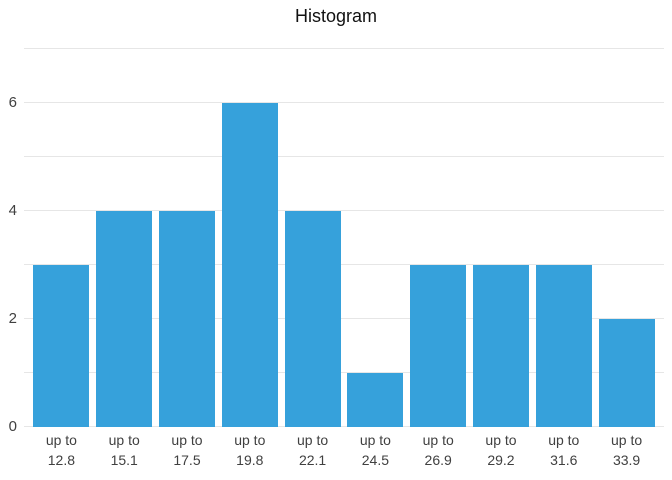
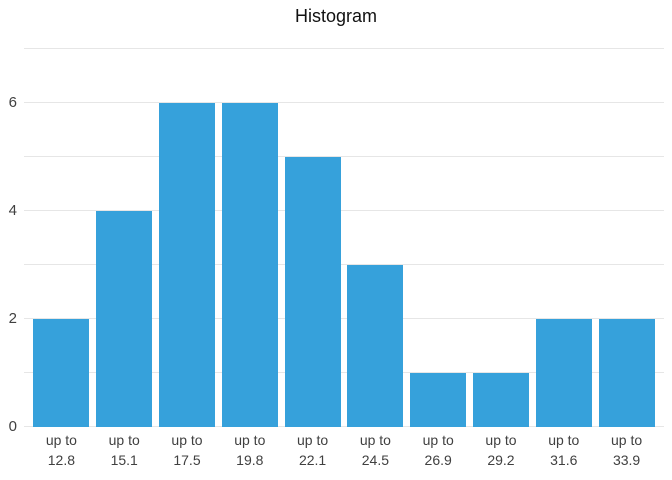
up to 12.8: 3 -> 2
up to 17.5: 4 -> 6
up to 22.1: 4 -> 5
up to 24.5: 1 -> 3
up to 26.9: 3 -> 1
up to 29.2: 3 -> 1
up to 31.6: 3 -> 2
